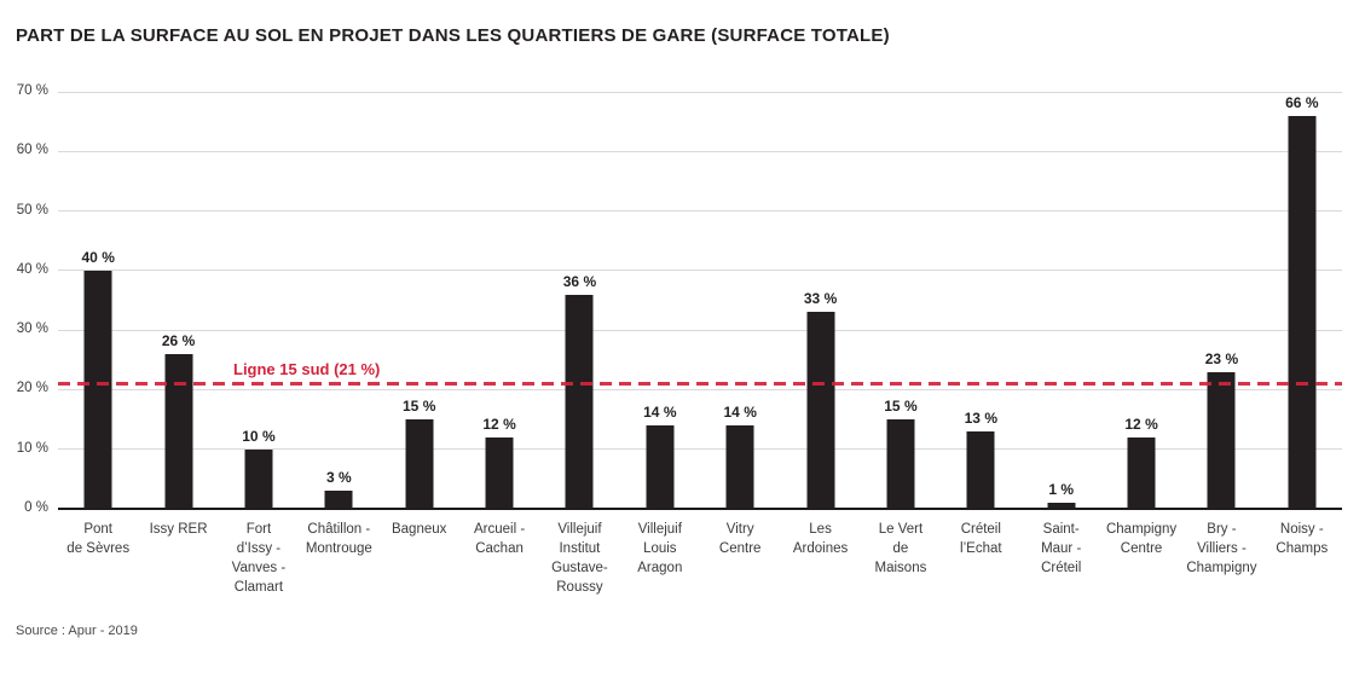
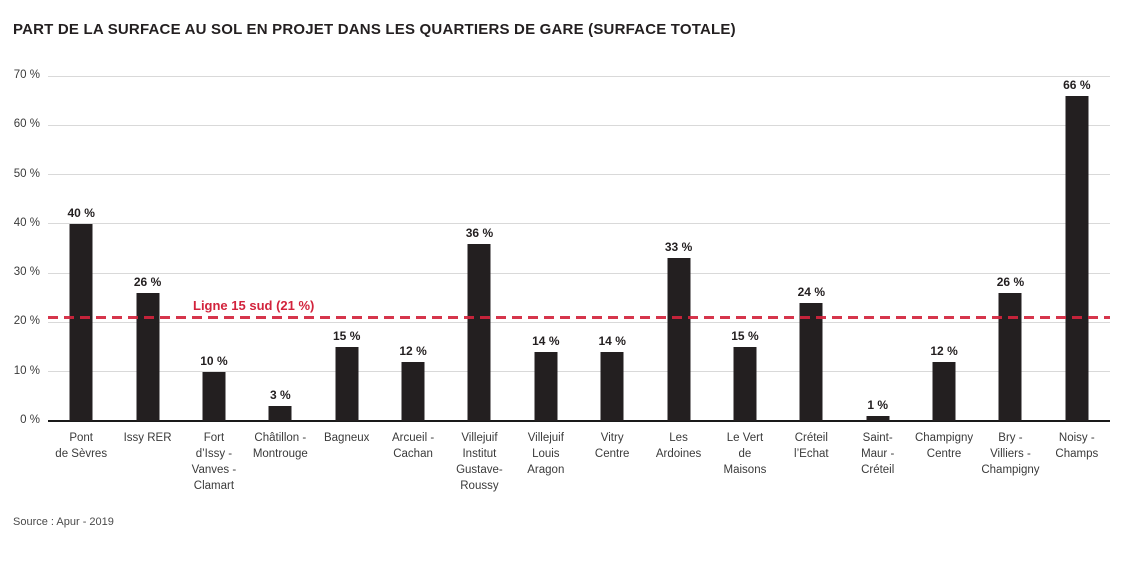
Créteil l’Echat: 13 -> 24
Bry - Villiers - Champigny: 23 -> 26
